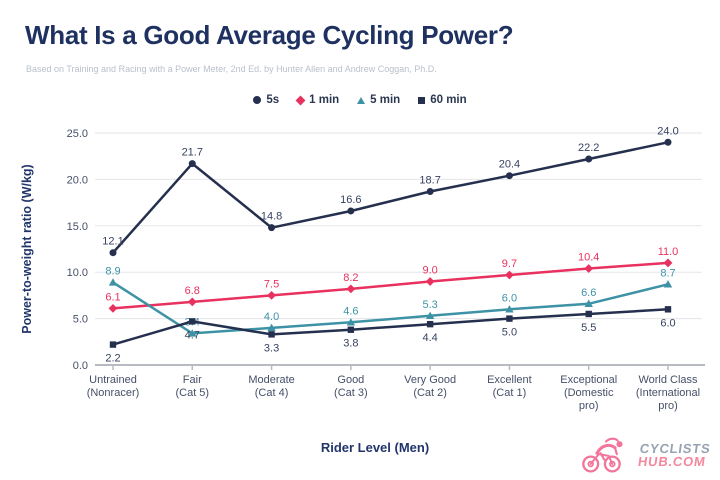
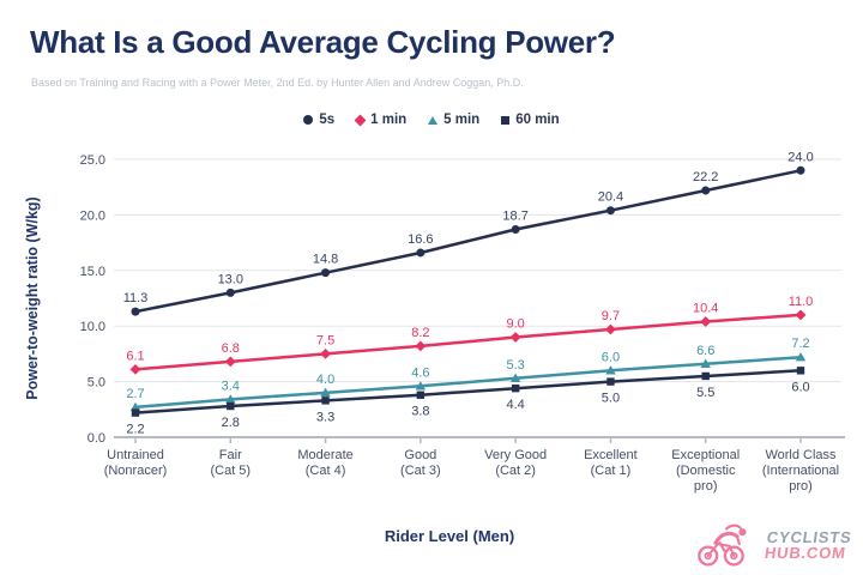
5s/Untrained (Nonracer): 12.1 -> 11.3
5 min/Untrained (Nonracer): 8.9 -> 2.7
5s/Fair (Cat 5): 21.7 -> 13.0
60 min/Fair (Cat 5): 4.7 -> 2.8
5 min/World Class (International pro): 8.7 -> 7.2
